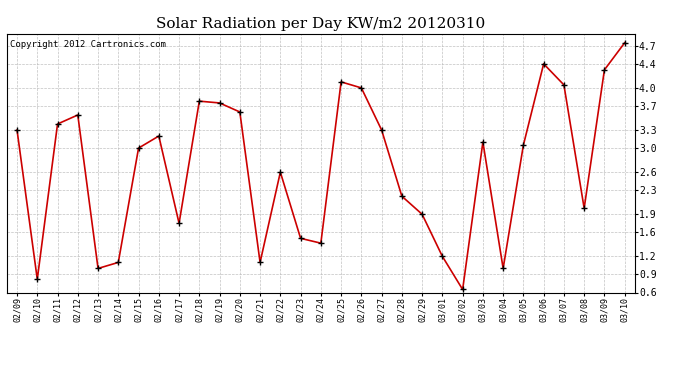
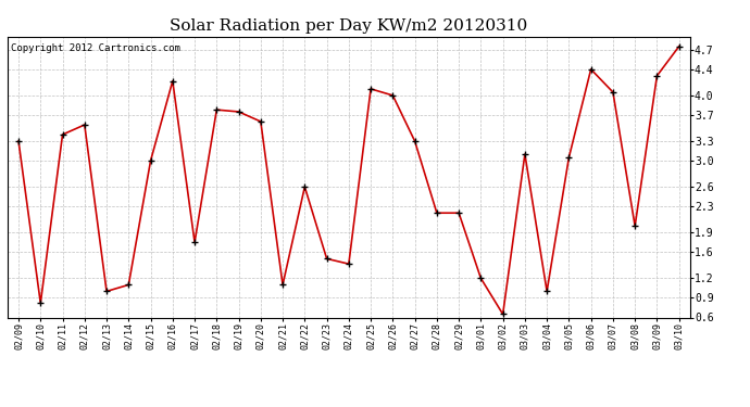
02/16: 3.20 -> 4.22
02/29: 1.90 -> 2.20
